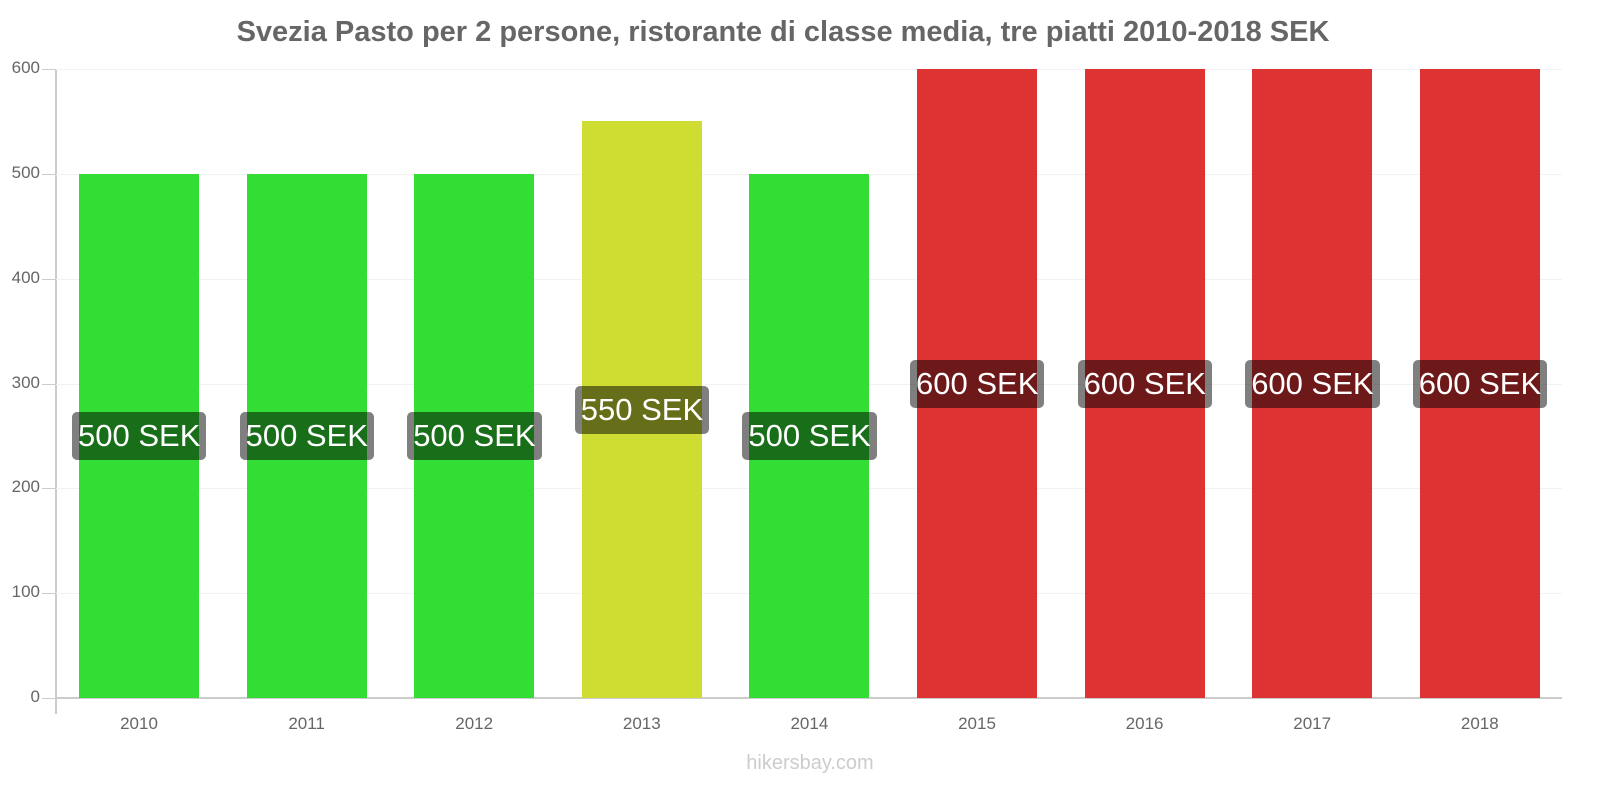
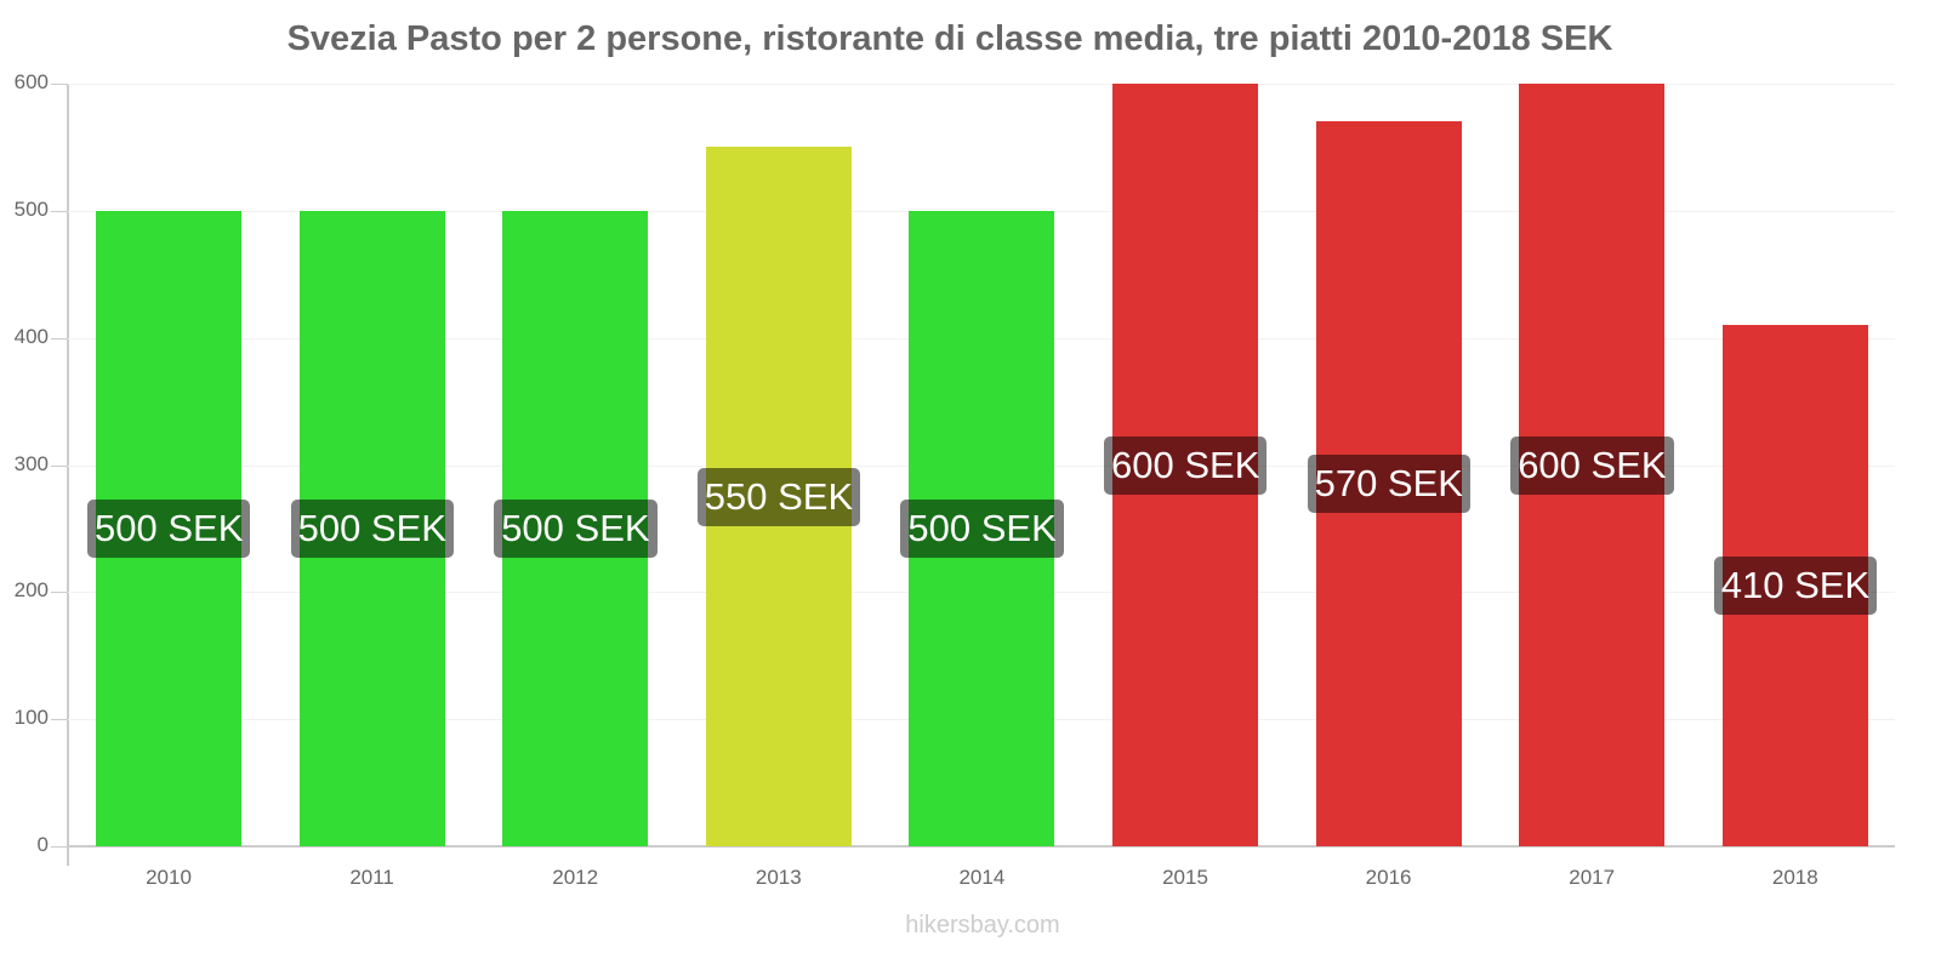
2016: 600 -> 570
2018: 600 -> 410
